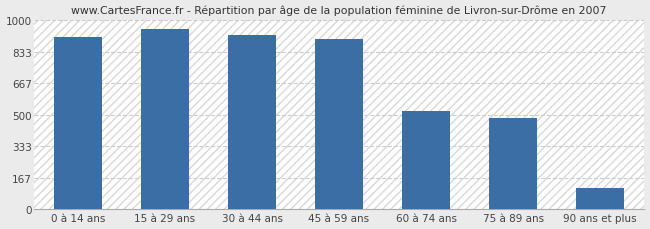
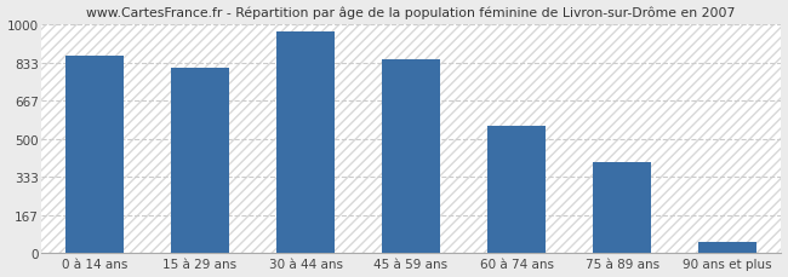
0 à 14 ans: 910 -> 860
15 à 29 ans: 950 -> 810
30 à 44 ans: 920 -> 970
45 à 59 ans: 900 -> 840
60 à 74 ans: 520 -> 560
75 à 89 ans: 480 -> 400
90 ans et plus: 110 -> 50
